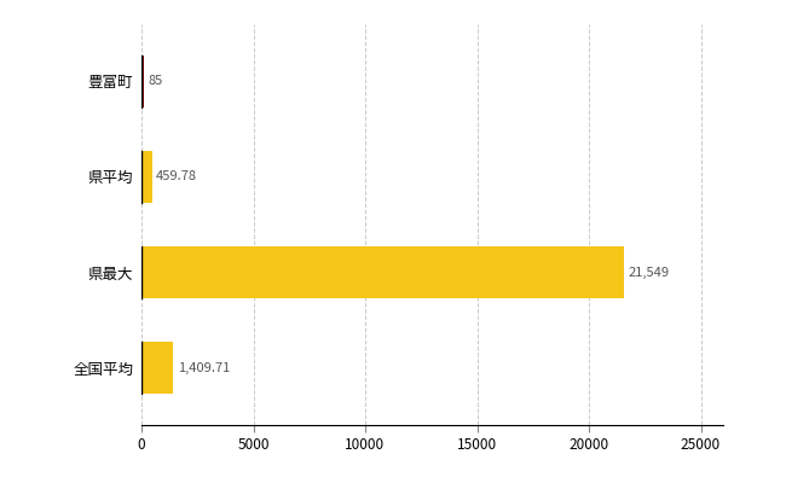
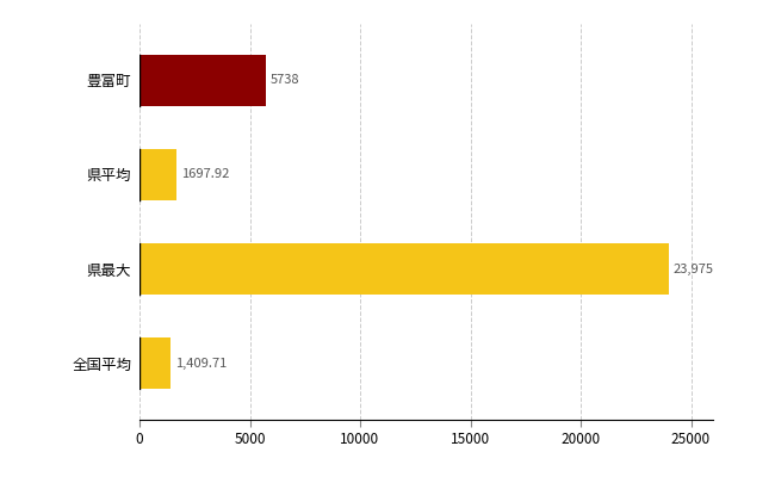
豊富町: 85 -> 5738
県平均: 459.78 -> 1697.92
県最大: 21,549 -> 23,975
